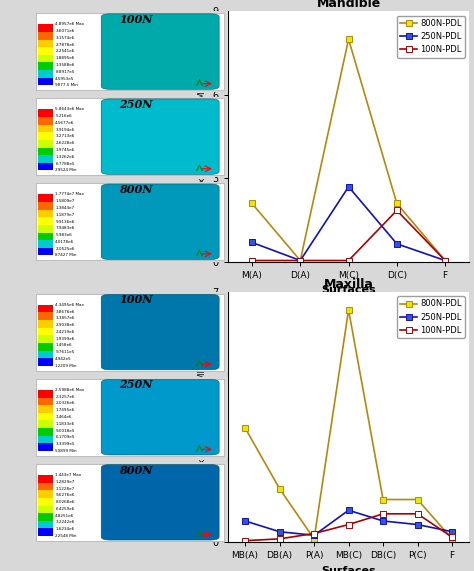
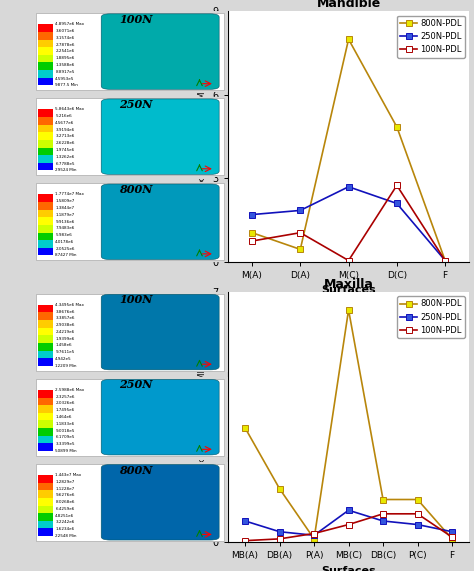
800N-PDL/M(A): 2.10 -> 1.05
250N-PDL/M(A): 0.70 -> 1.70
100N-PDL/M(A): 0.05 -> 0.75
800N-PDL/D(A): 0.05 -> 0.45
250N-PDL/D(A): 0.05 -> 1.85
100N-PDL/D(A): 0.05 -> 1.05
800N-PDL/D(C): 2.10 -> 4.85
250N-PDL/D(C): 0.65 -> 2.10
100N-PDL/D(C): 1.85 -> 2.75
